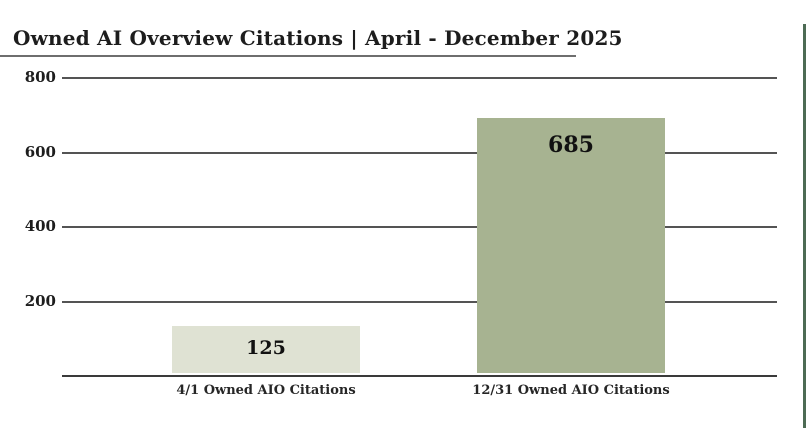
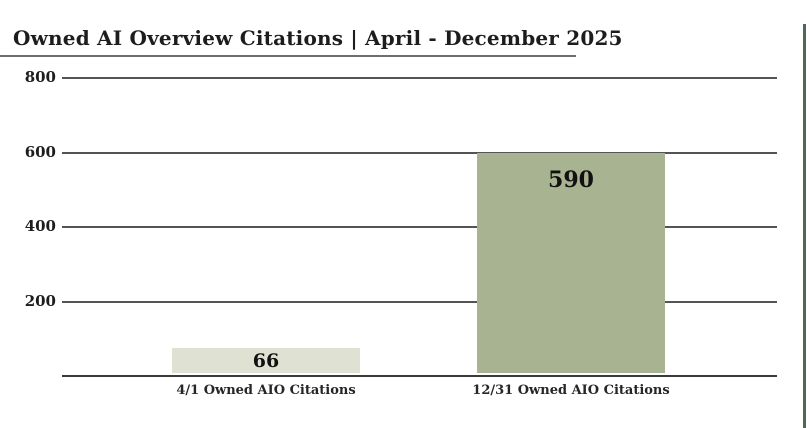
4/1 Owned AIO Citations: 125 -> 66
12/31 Owned AIO Citations: 685 -> 590
